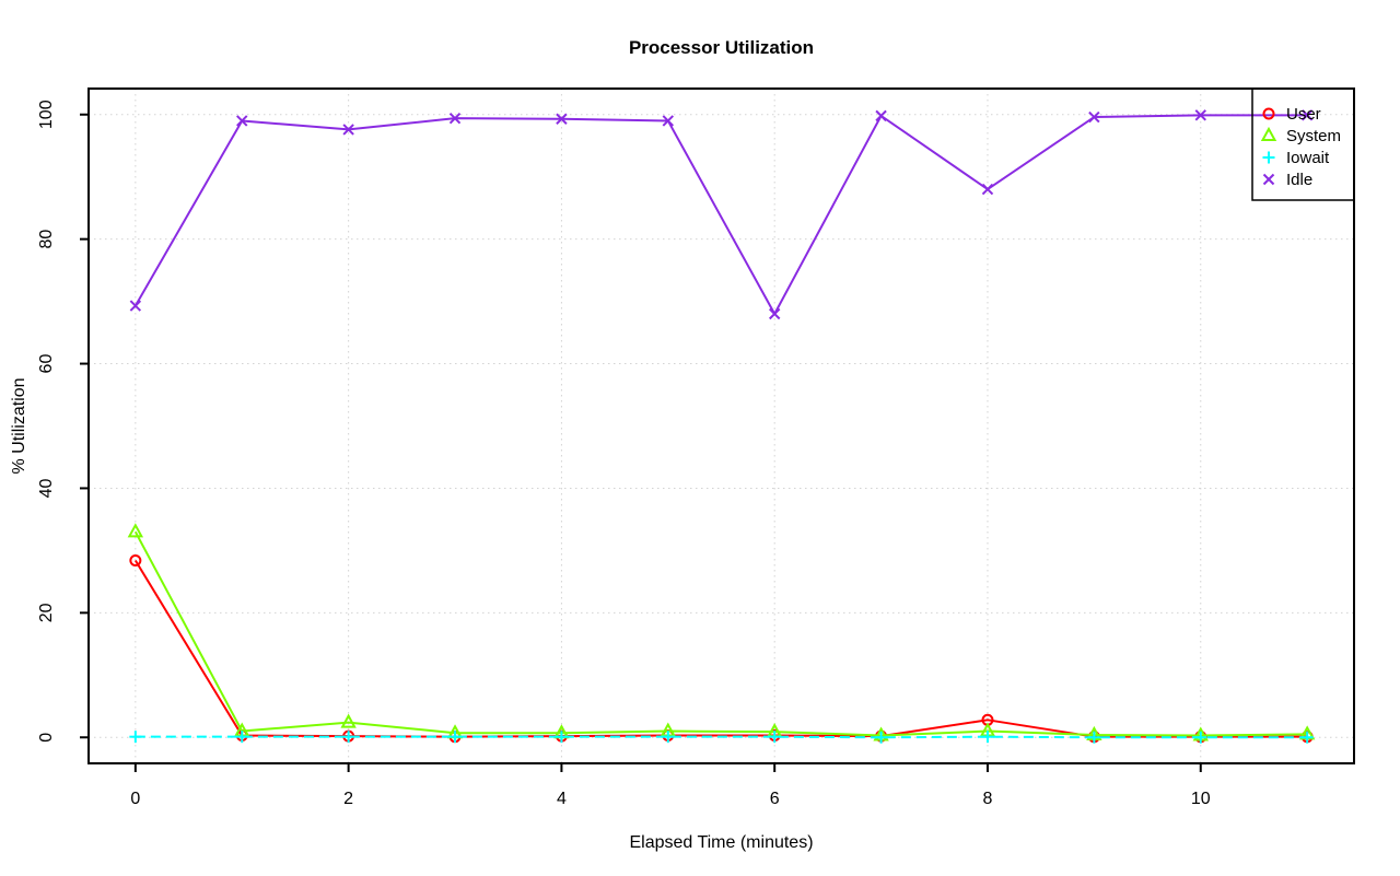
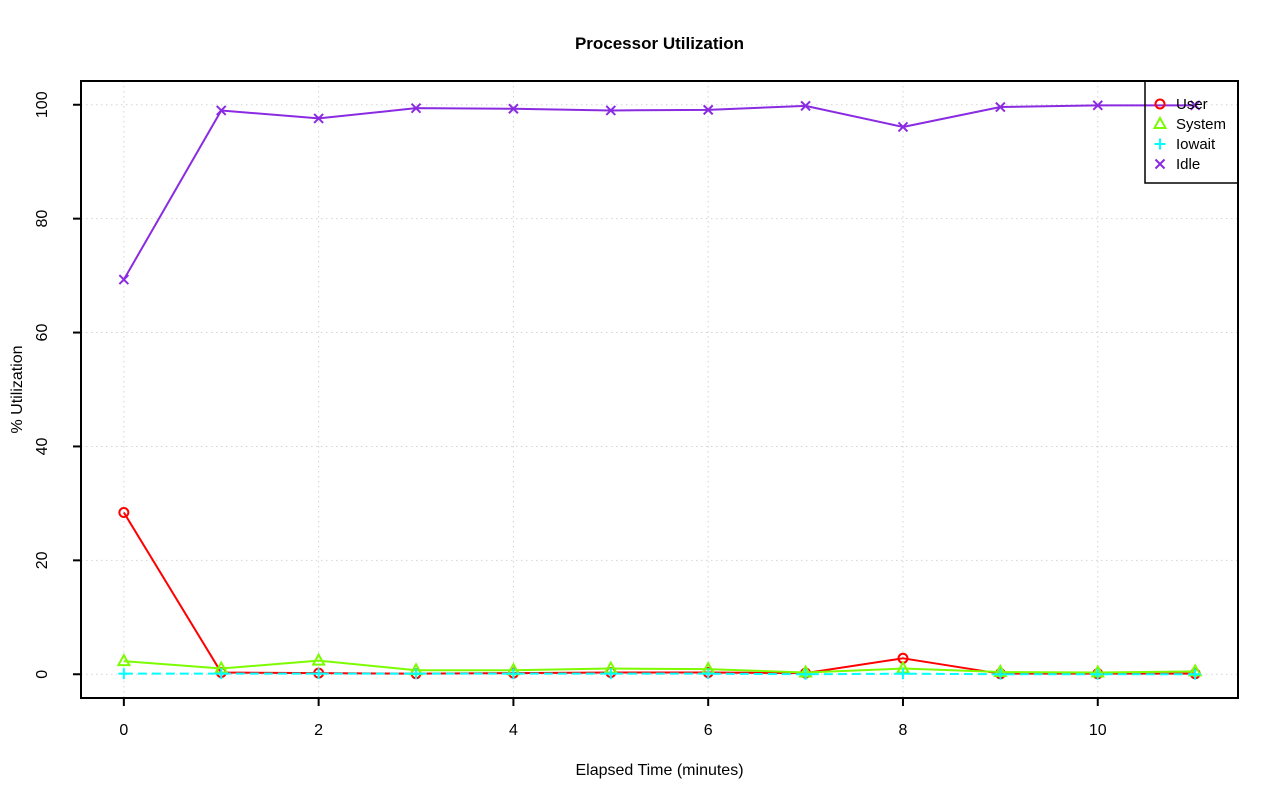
System/0: 33 -> 2
Idle/6: 68 -> 99
Idle/8: 88 -> 96
